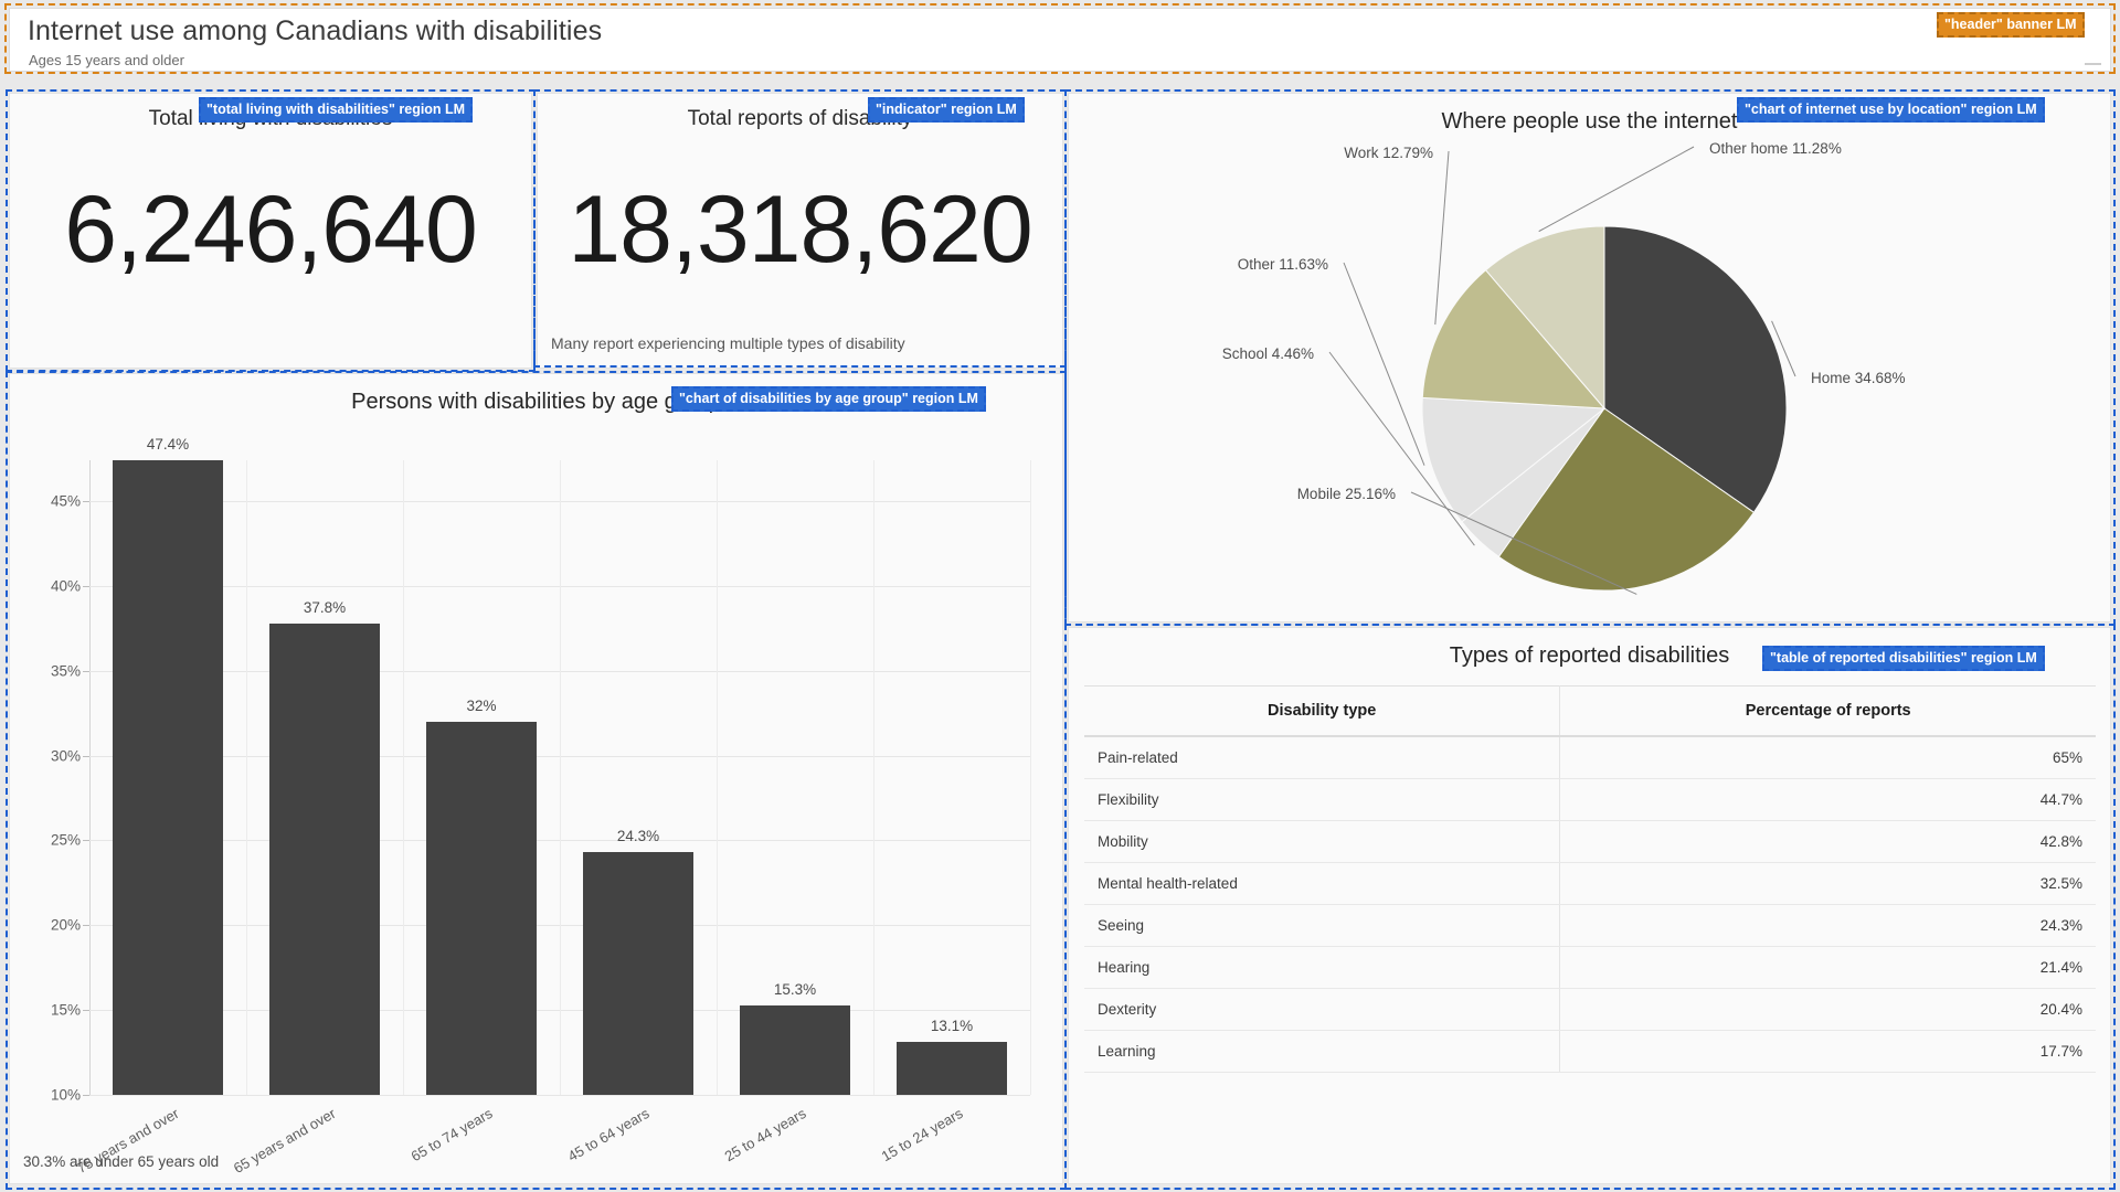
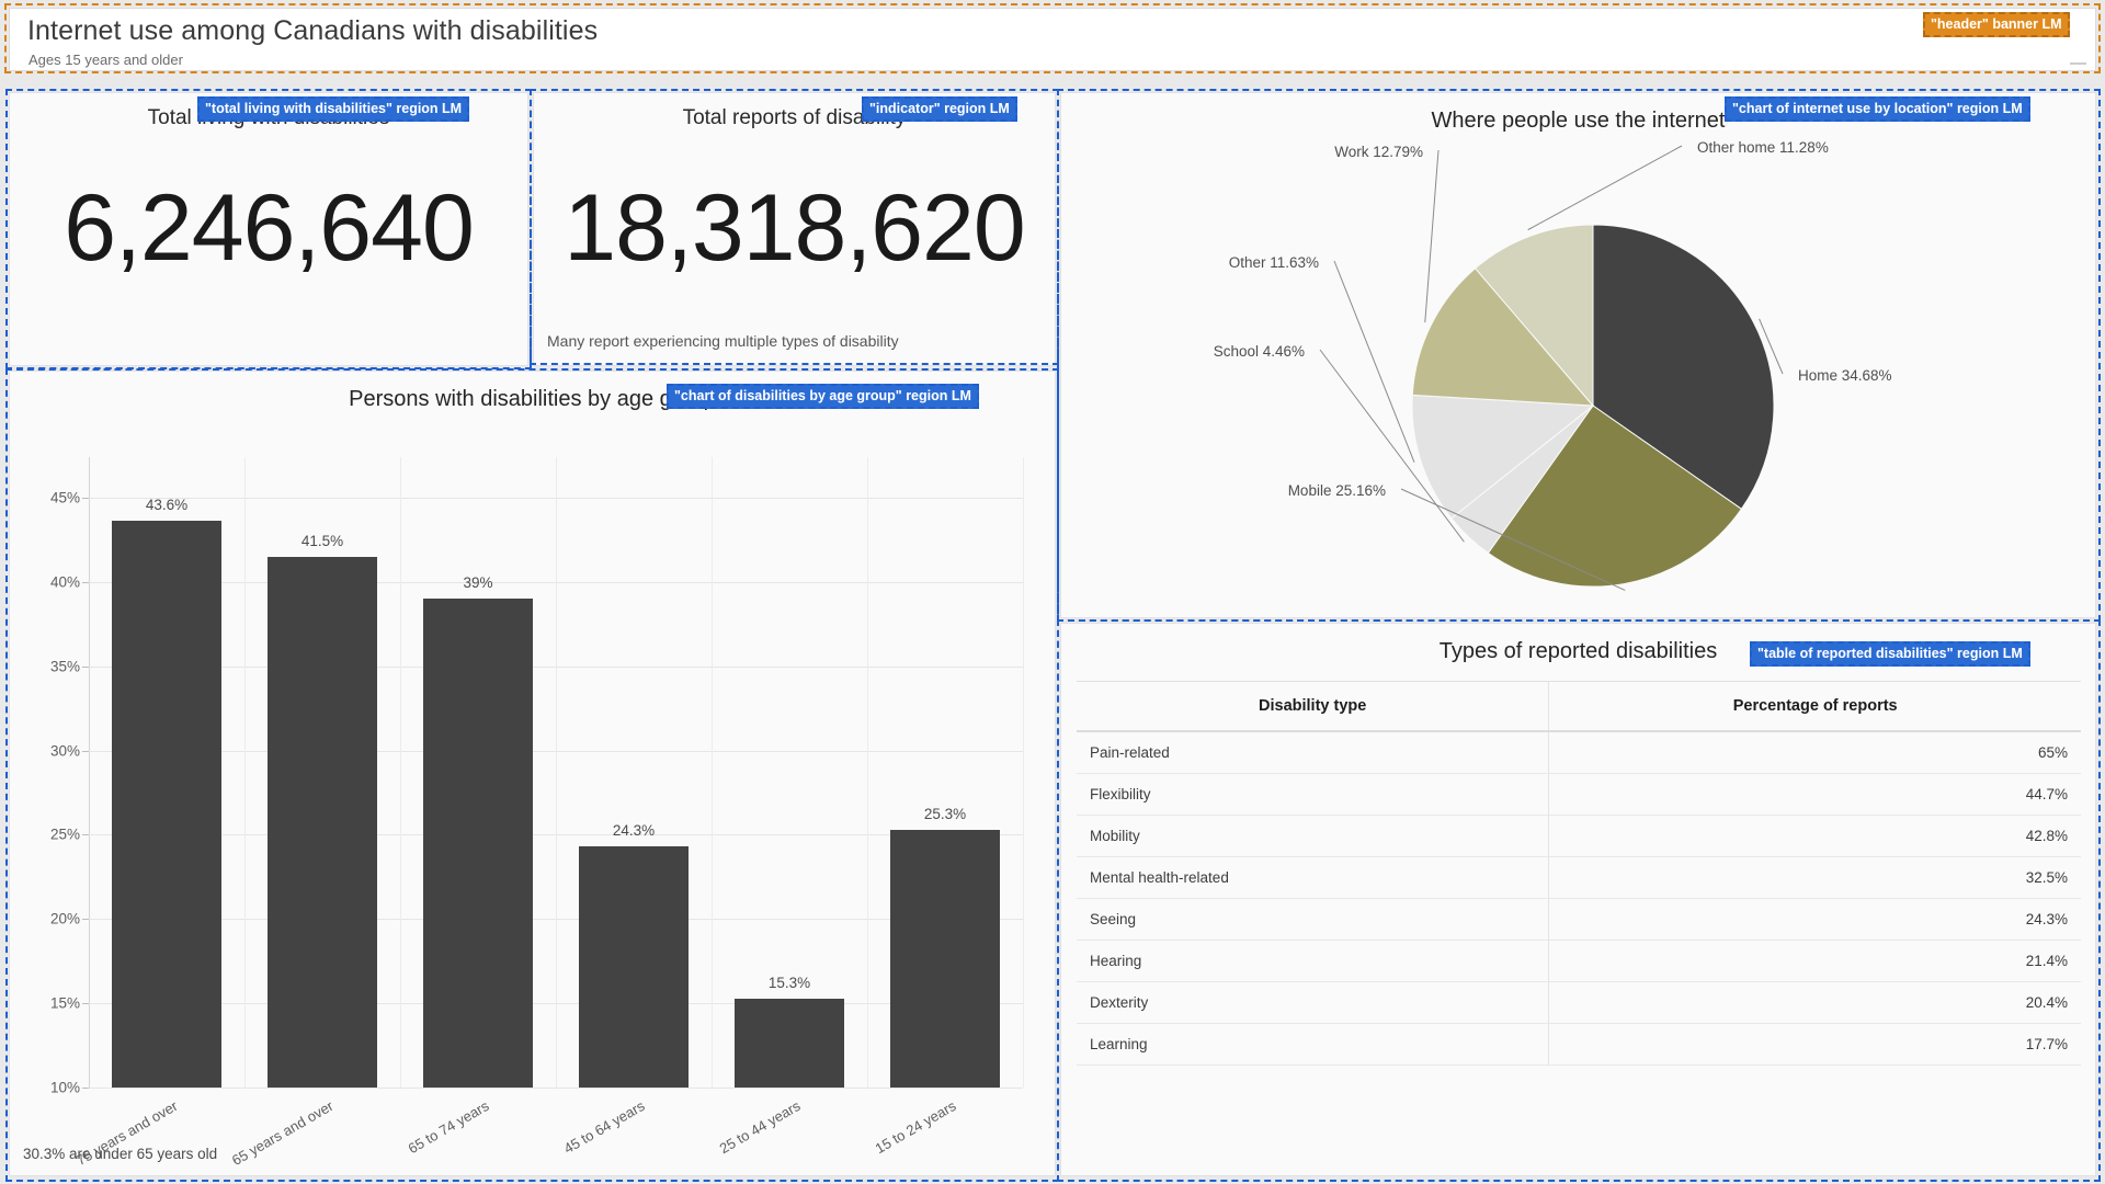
Persons with disabilities by age group/75 years and over: 47.4% -> 43.6%
Persons with disabilities by age group/65 years and over: 37.8% -> 41.5%
Persons with disabilities by age group/65 to 74 years: 32% -> 39%
Persons with disabilities by age group/15 to 24 years: 13.1% -> 25.3%
